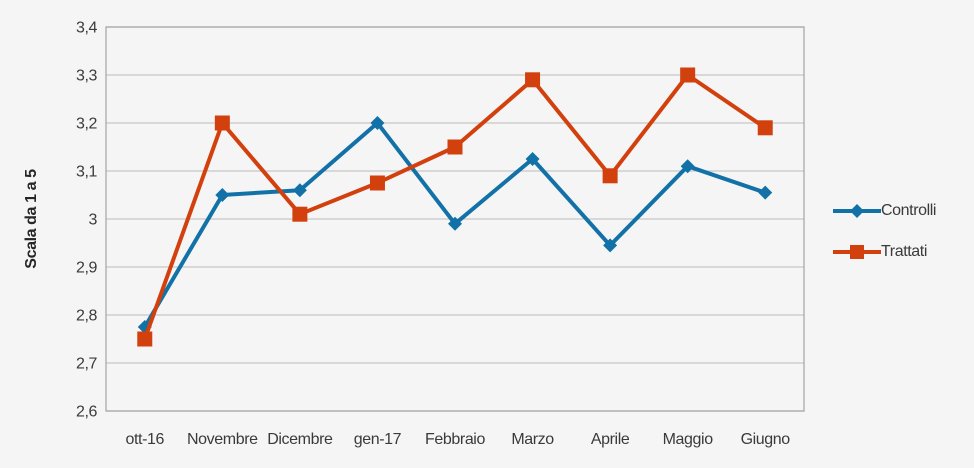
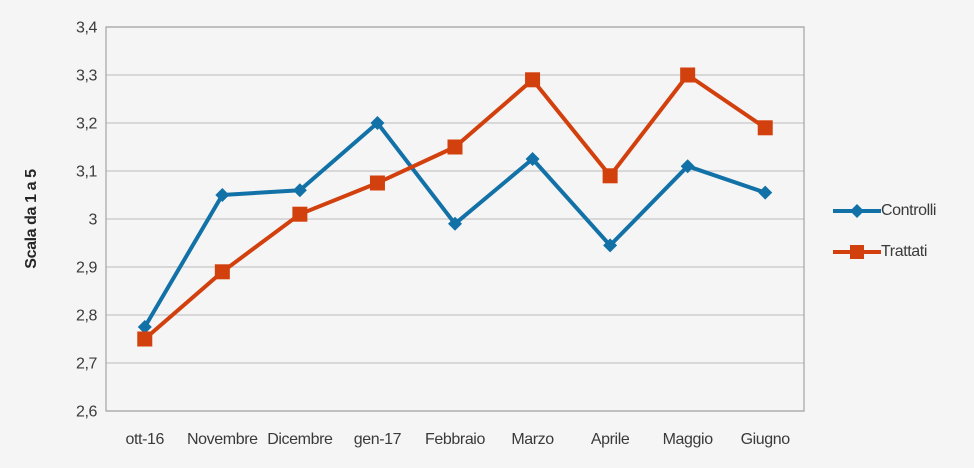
Trattati/Novembre: 3,20 -> 2,89
